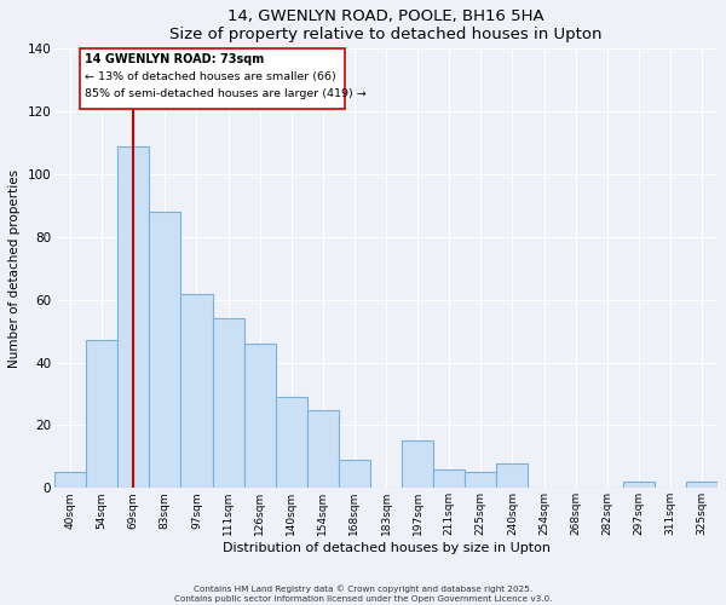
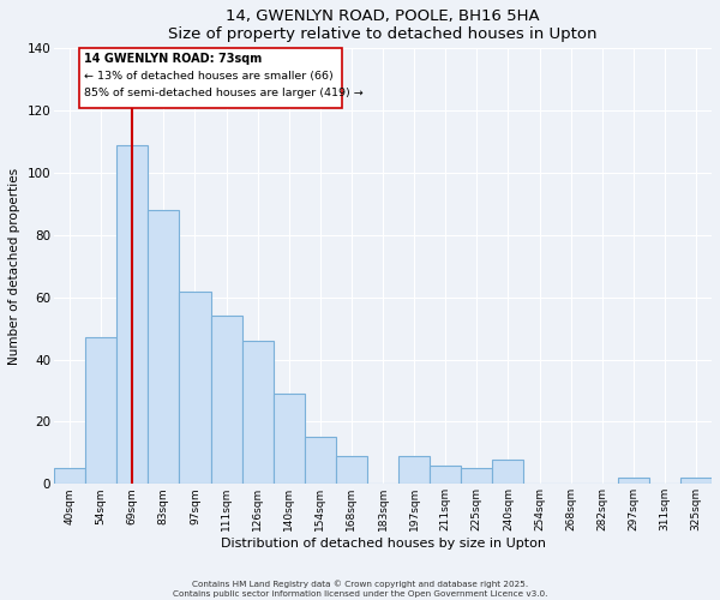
154sqm: 25 -> 15
197sqm: 15 -> 9
